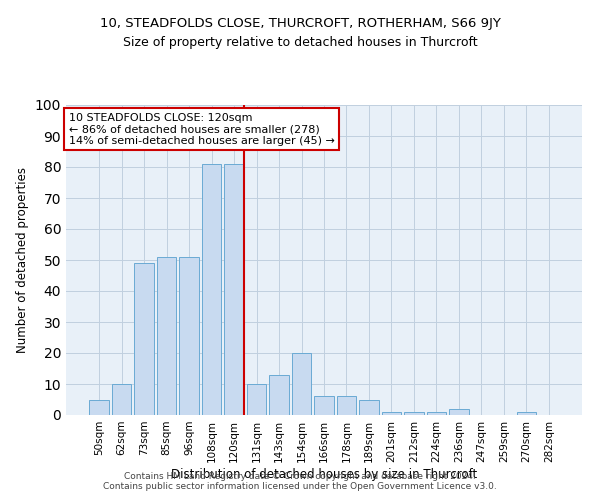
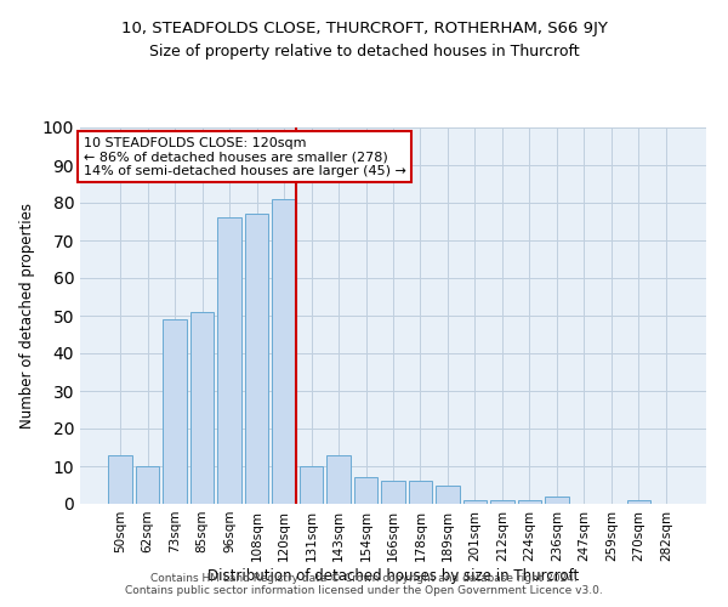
50sqm: 5 -> 13
96sqm: 51 -> 76
108sqm: 81 -> 77
154sqm: 20 -> 7
